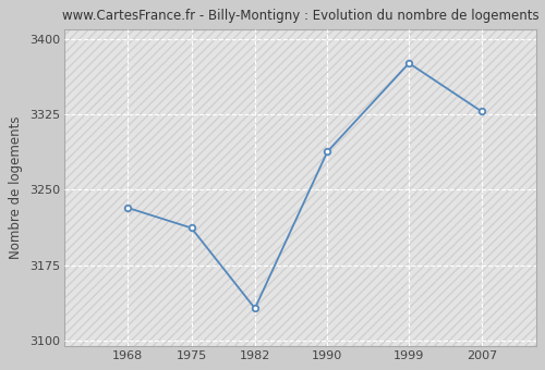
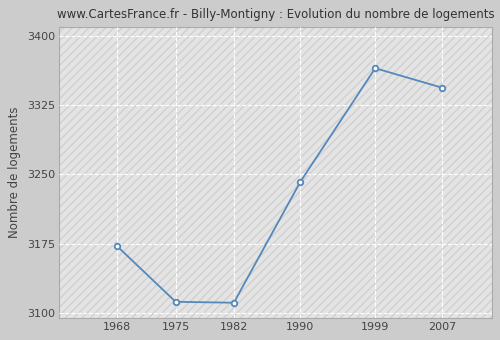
1968: 3232 -> 3172
1975: 3212 -> 3112
1982: 3132 -> 3111
1990: 3288 -> 3242
1999: 3376 -> 3365
2007: 3328 -> 3344
